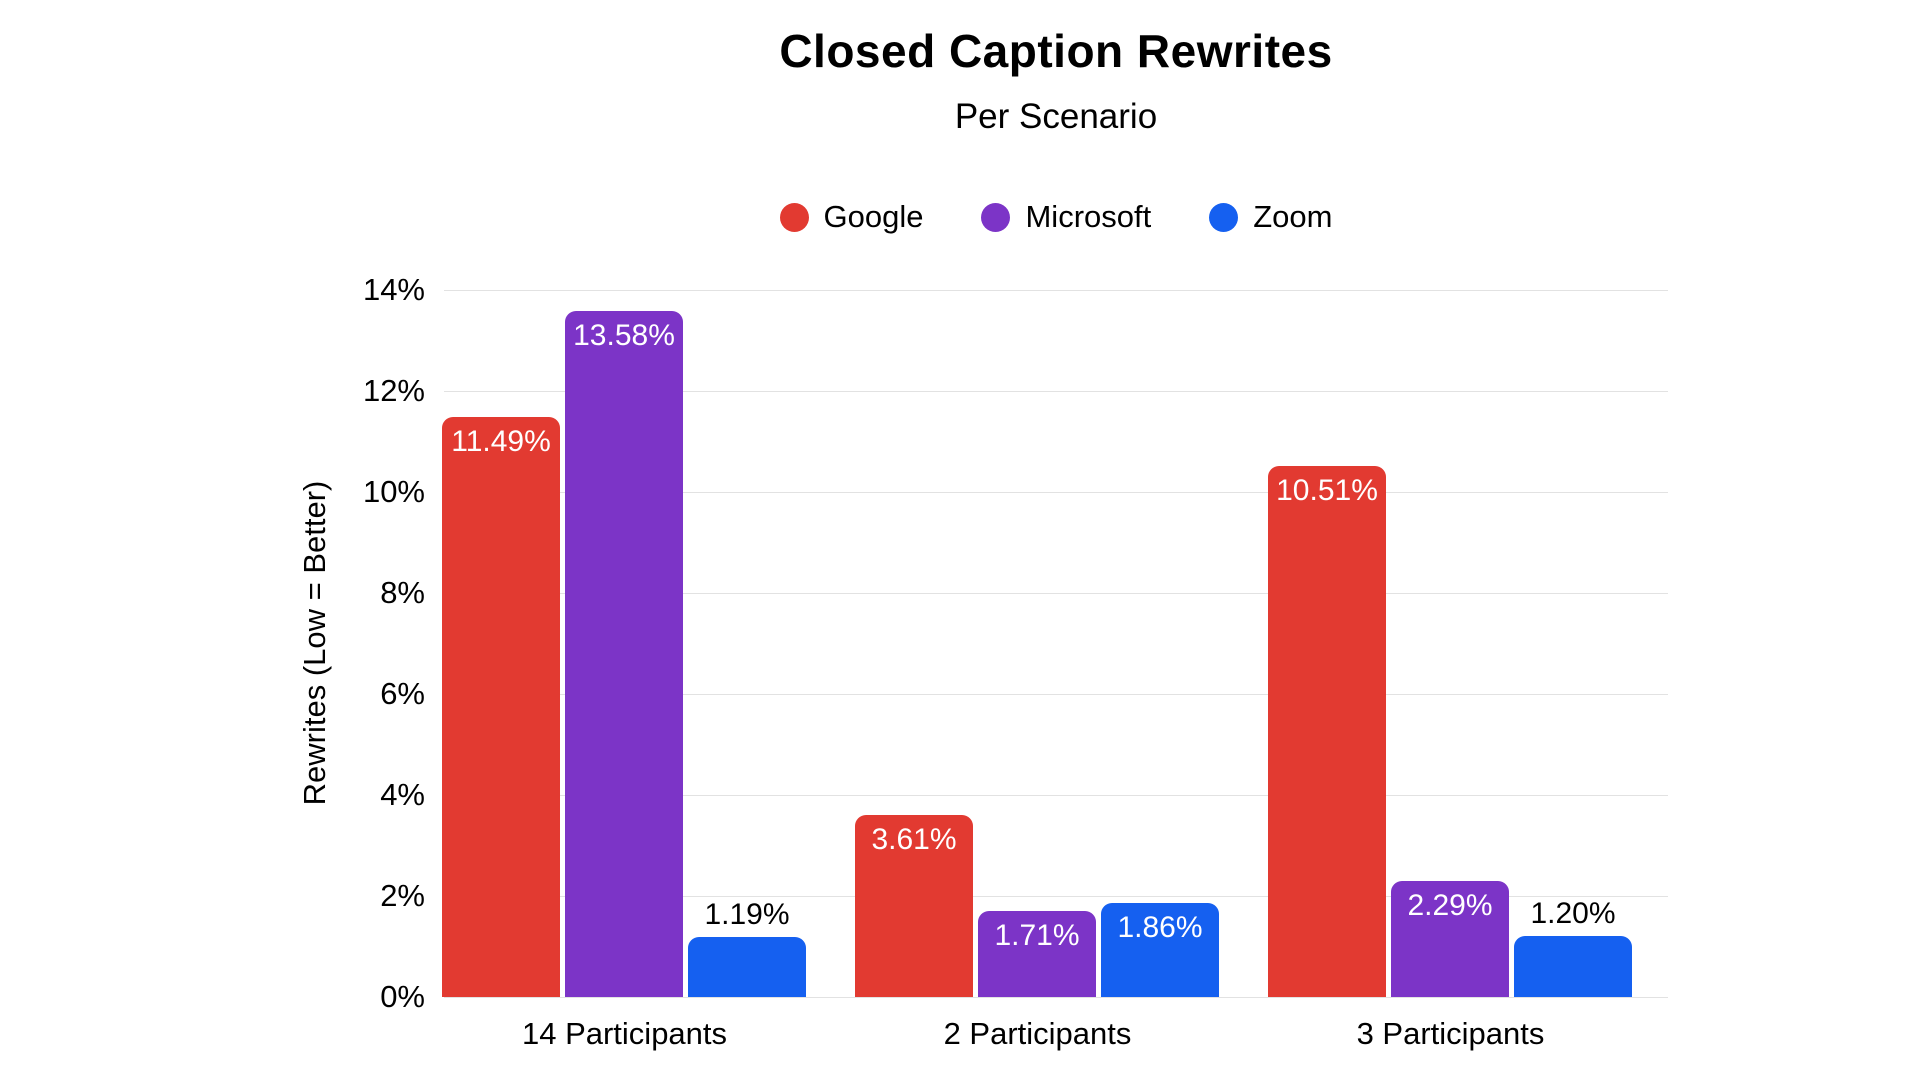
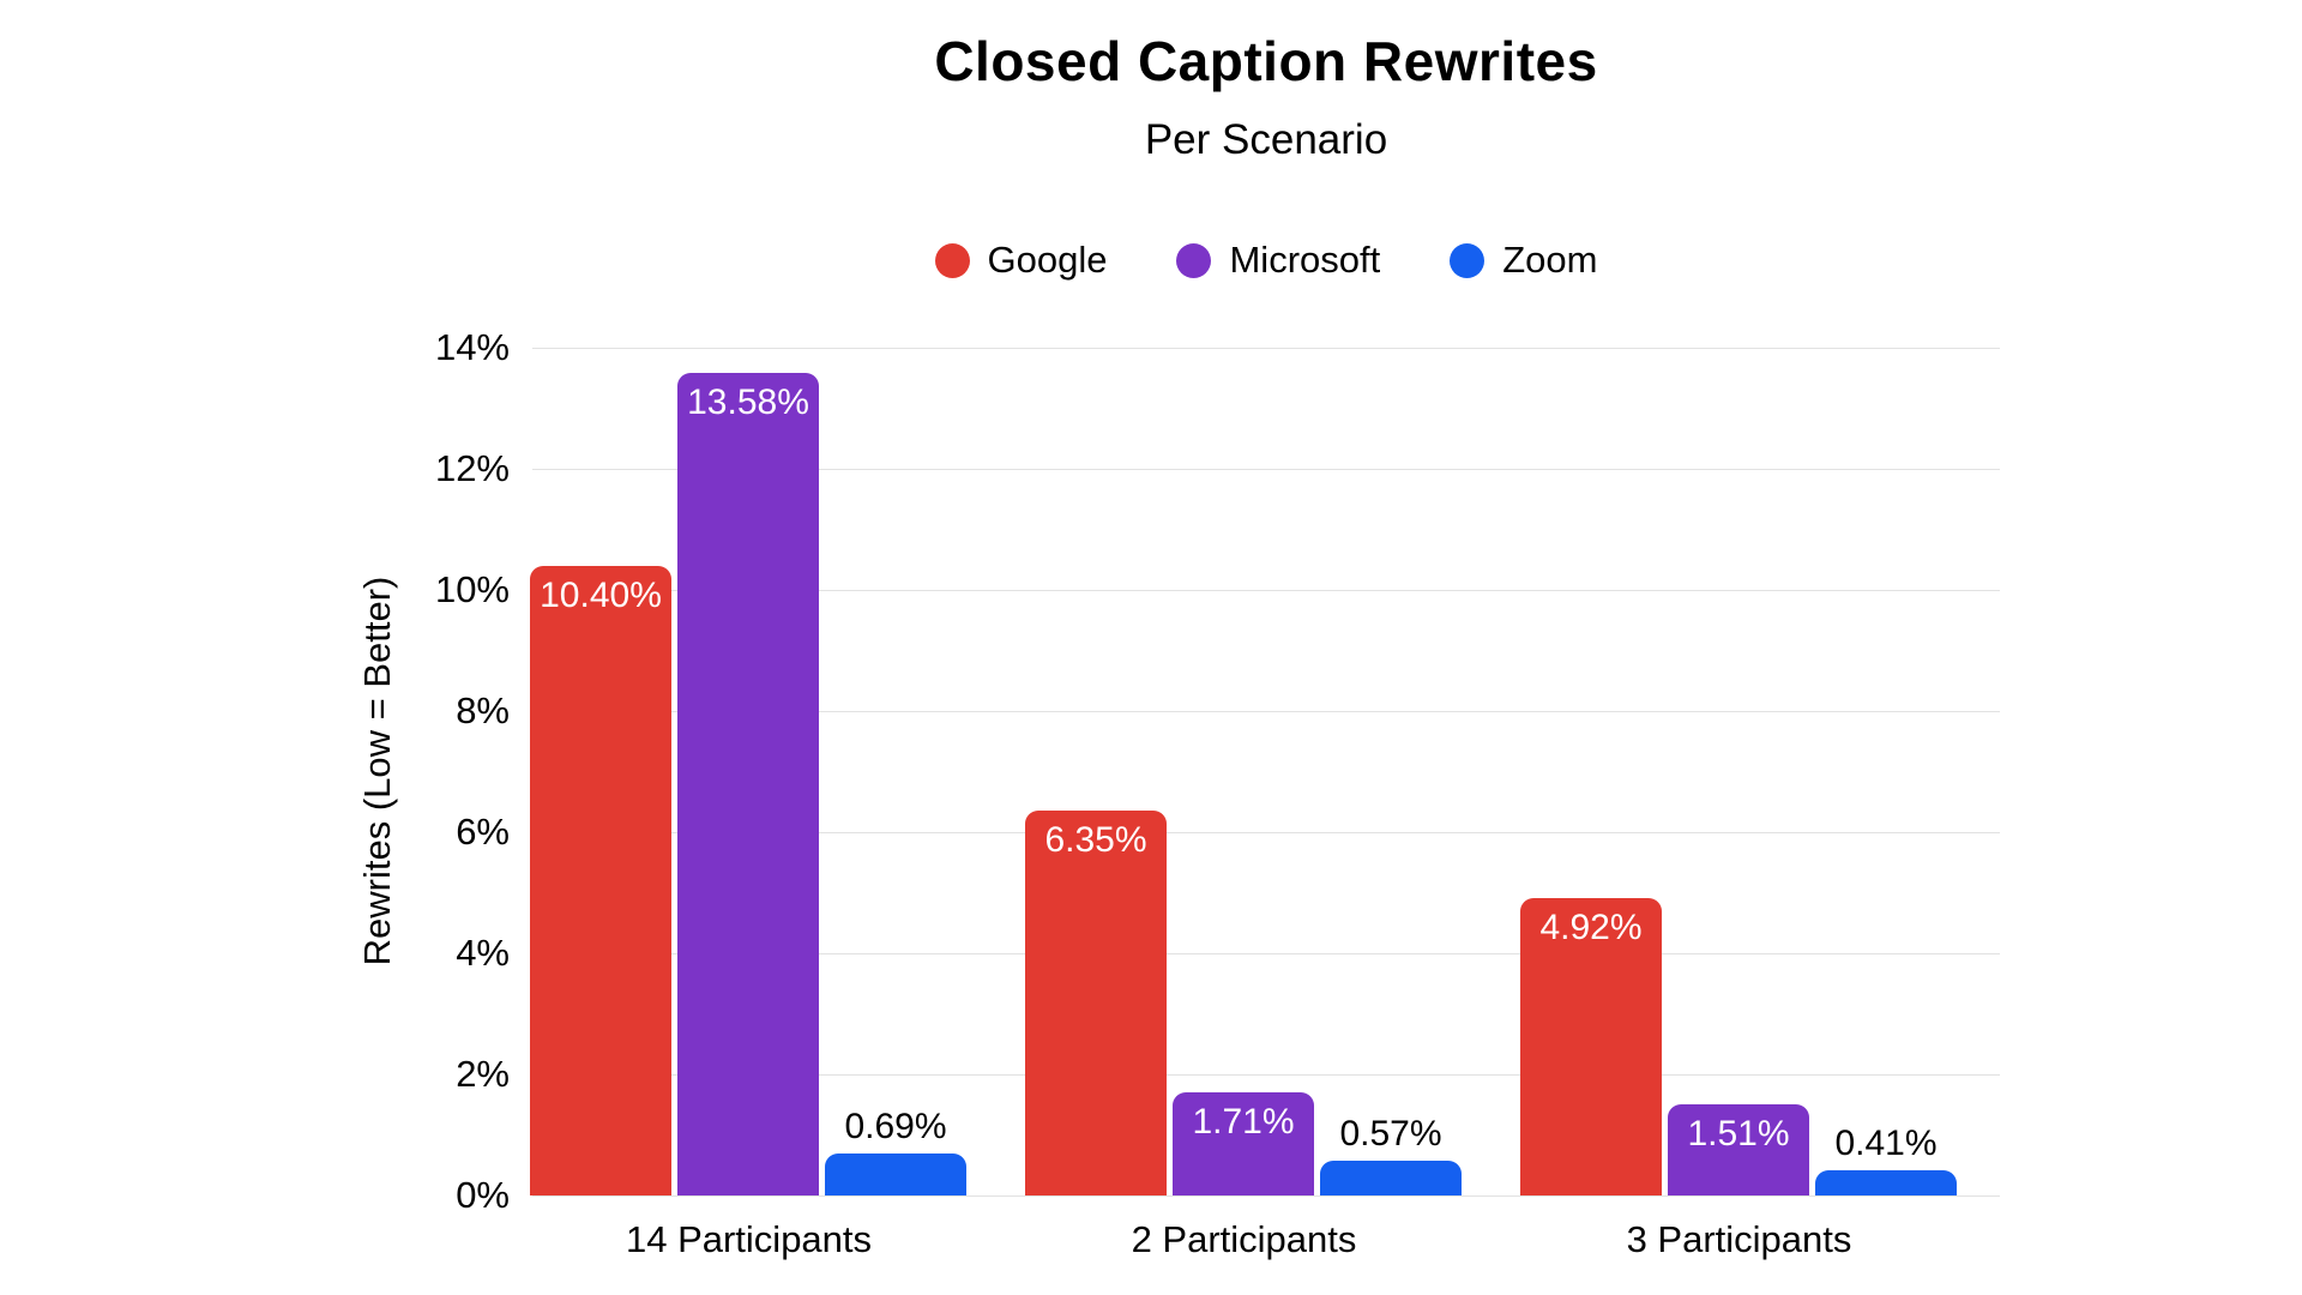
Google/14 Participants: 11.49% -> 10.40%
Zoom/14 Participants: 1.19% -> 0.69%
Google/2 Participants: 3.61% -> 6.35%
Zoom/2 Participants: 1.86% -> 0.57%
Google/3 Participants: 10.51% -> 4.92%
Microsoft/3 Participants: 2.29% -> 1.51%
Zoom/3 Participants: 1.20% -> 0.41%
